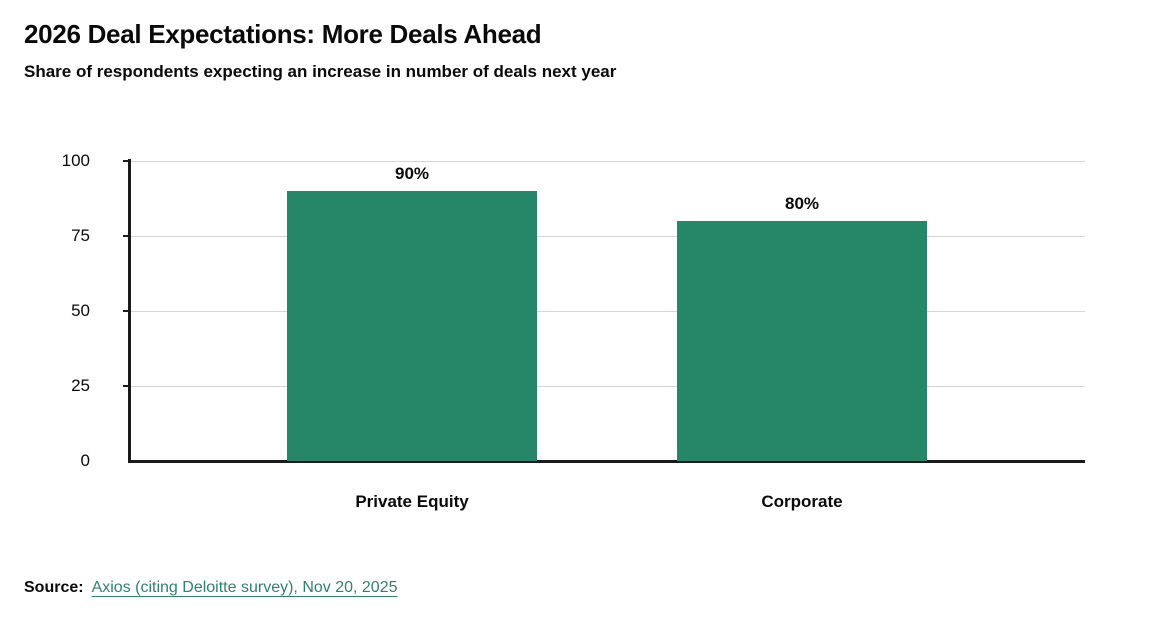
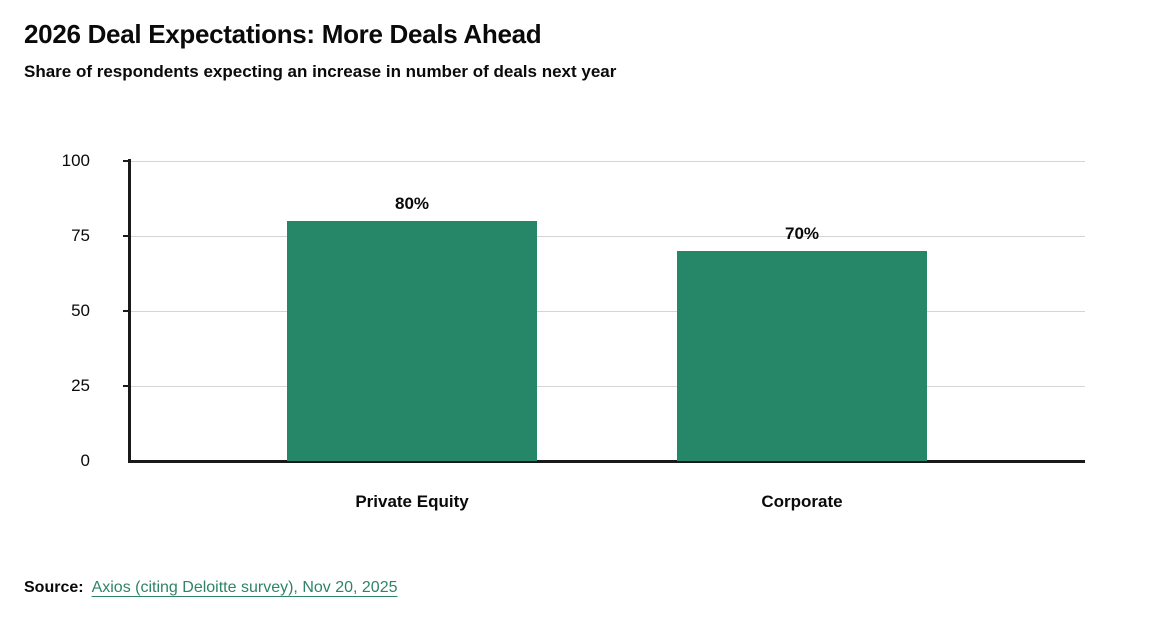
Private Equity: 90% -> 80%
Corporate: 80% -> 70%
